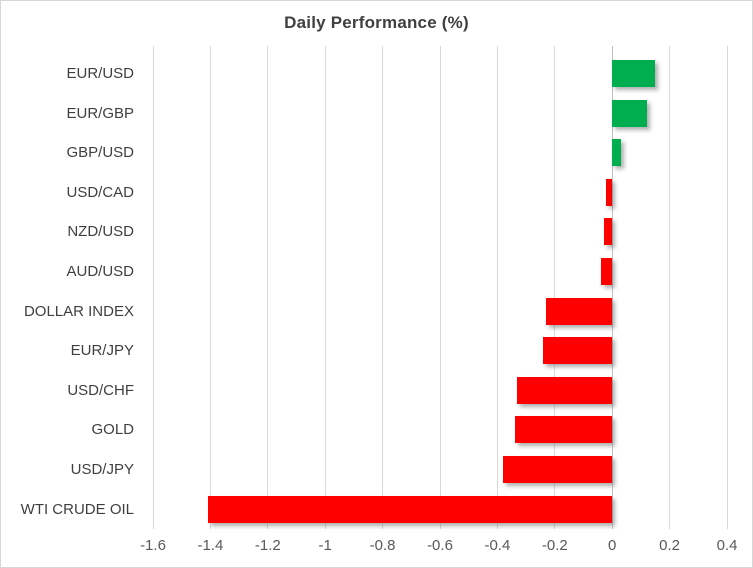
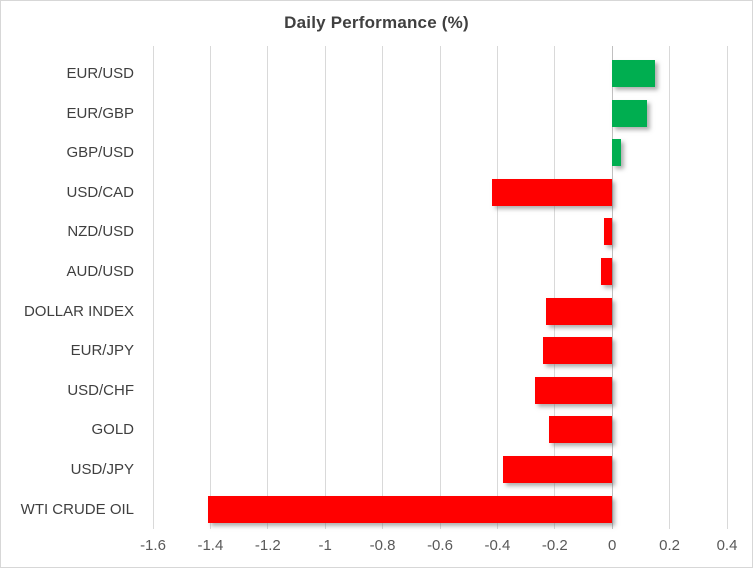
USD/CAD: -0.02 -> -0.42
USD/CHF: -0.33 -> -0.27
GOLD: -0.34 -> -0.22
